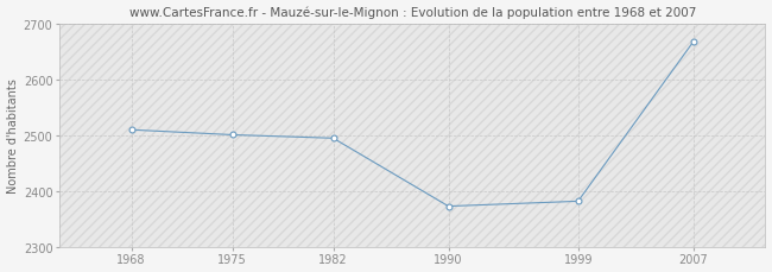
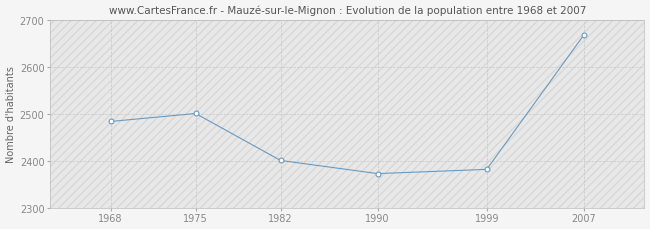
1968: 2510 -> 2484
1982: 2495 -> 2401
